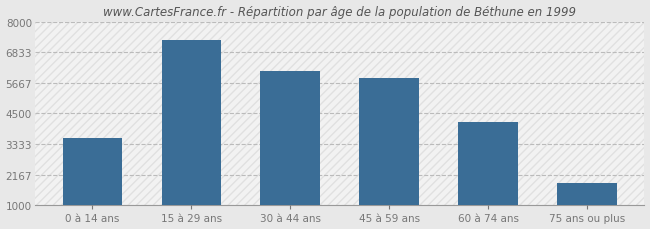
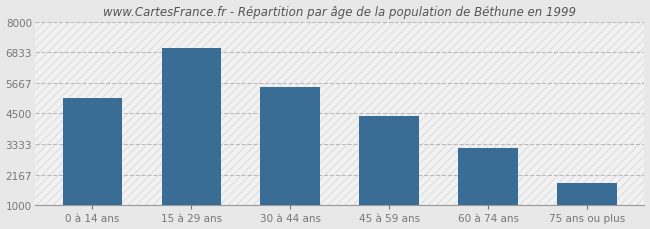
0 à 14 ans: 3550 -> 5080
15 à 29 ans: 7300 -> 6990
30 à 44 ans: 6100 -> 5490
45 à 59 ans: 5850 -> 4390
60 à 74 ans: 4150 -> 3200
